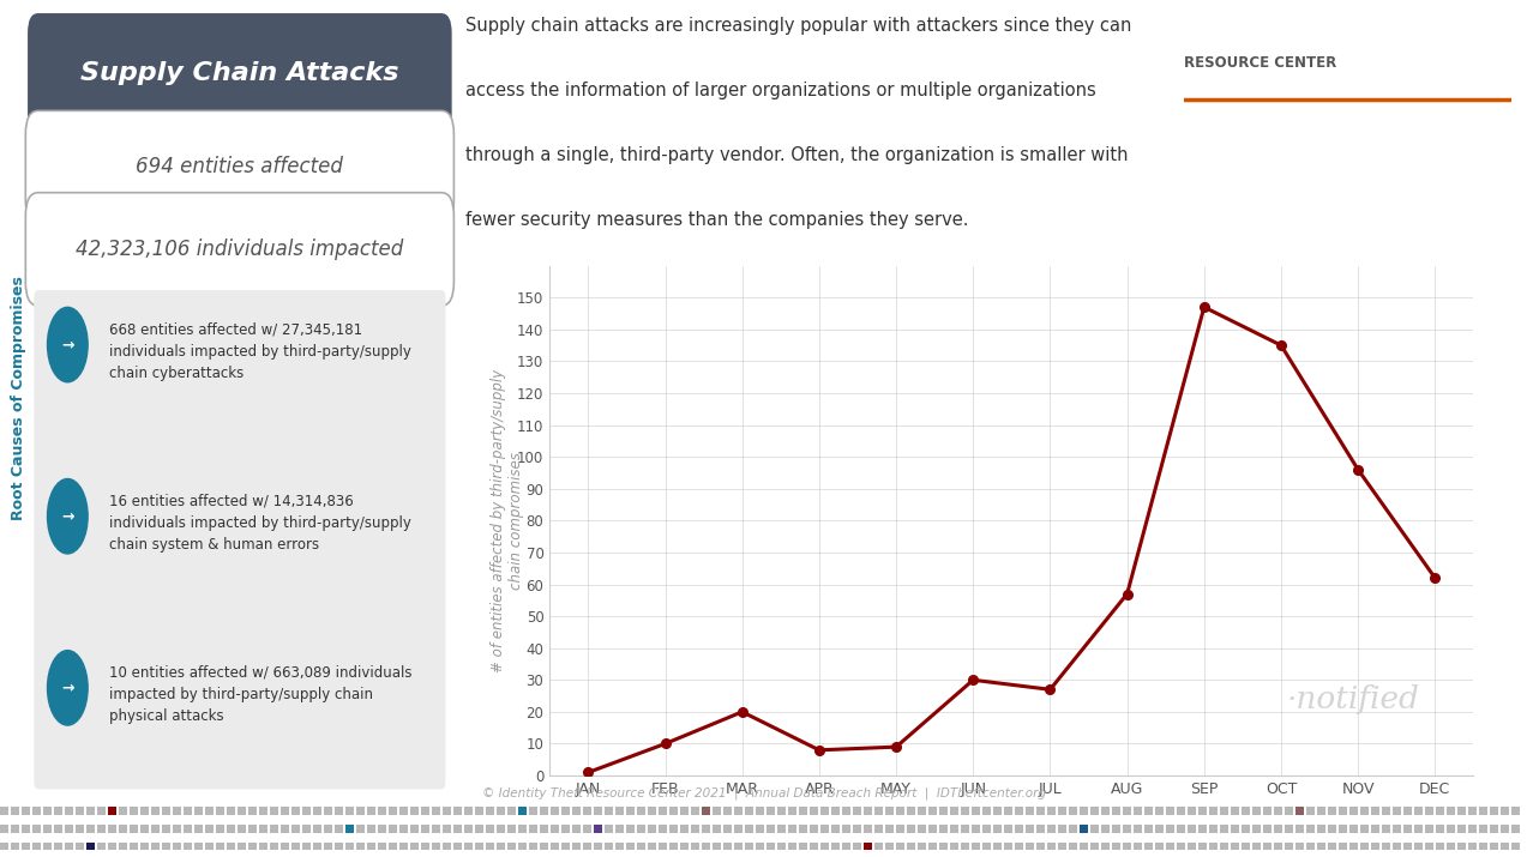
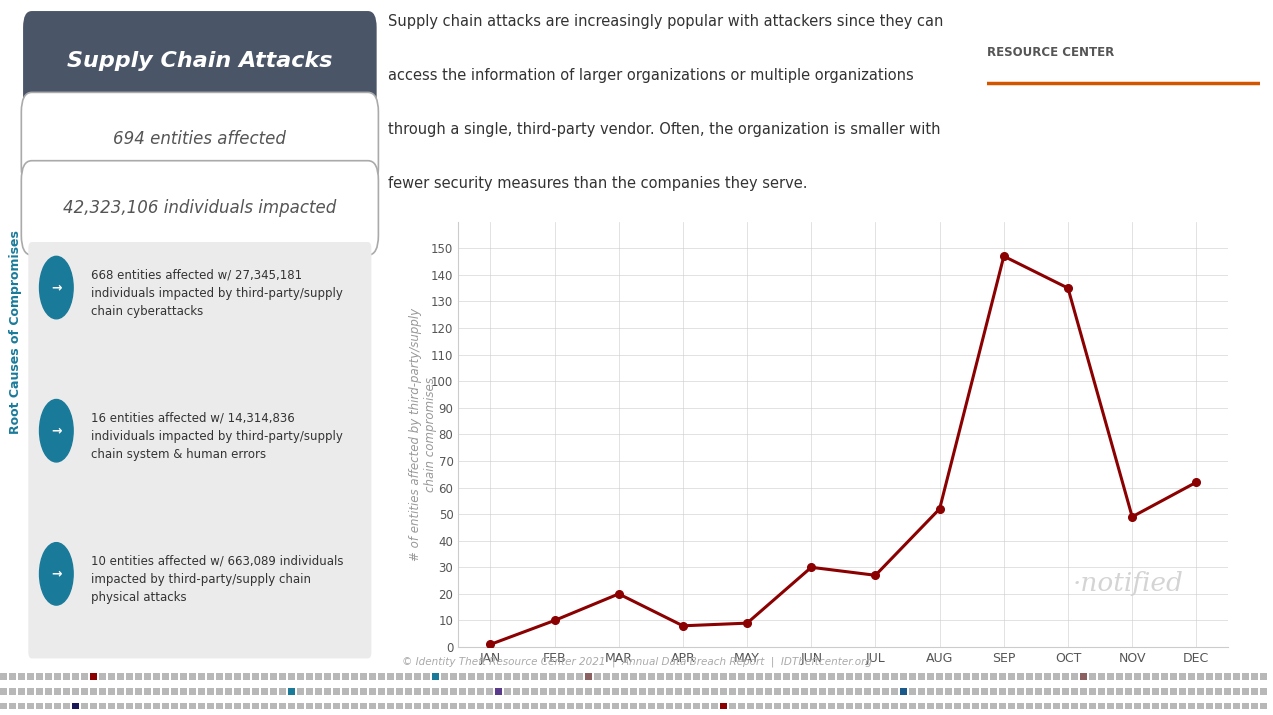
AUG: 57 -> 52
NOV: 96 -> 49
